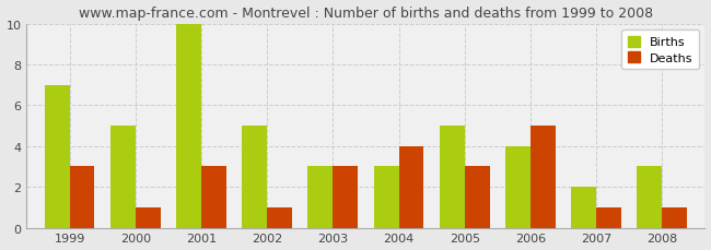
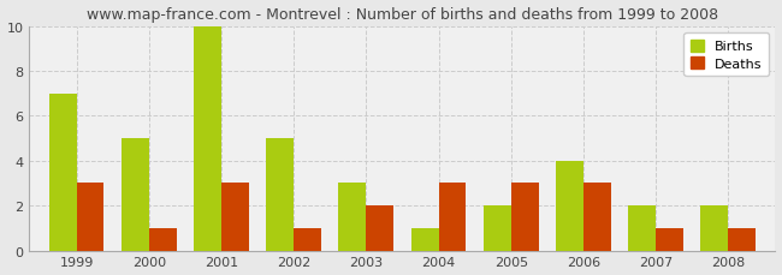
Deaths/2003: 3 -> 2
Births/2004: 3 -> 1
Deaths/2004: 4 -> 3
Births/2005: 5 -> 2
Deaths/2006: 5 -> 3
Births/2008: 3 -> 2
